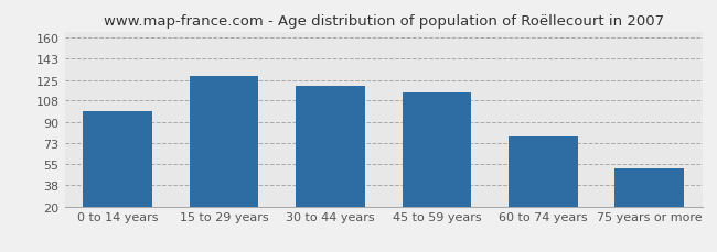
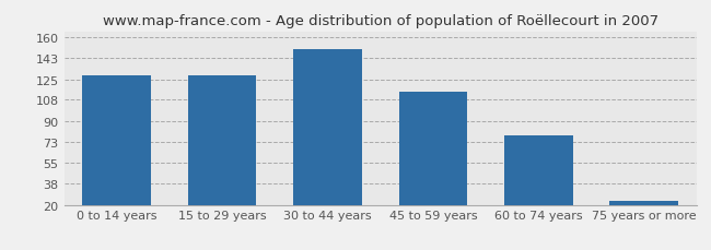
0 to 14 years: 99 -> 128
30 to 44 years: 120 -> 150
75 years or more: 52 -> 23
